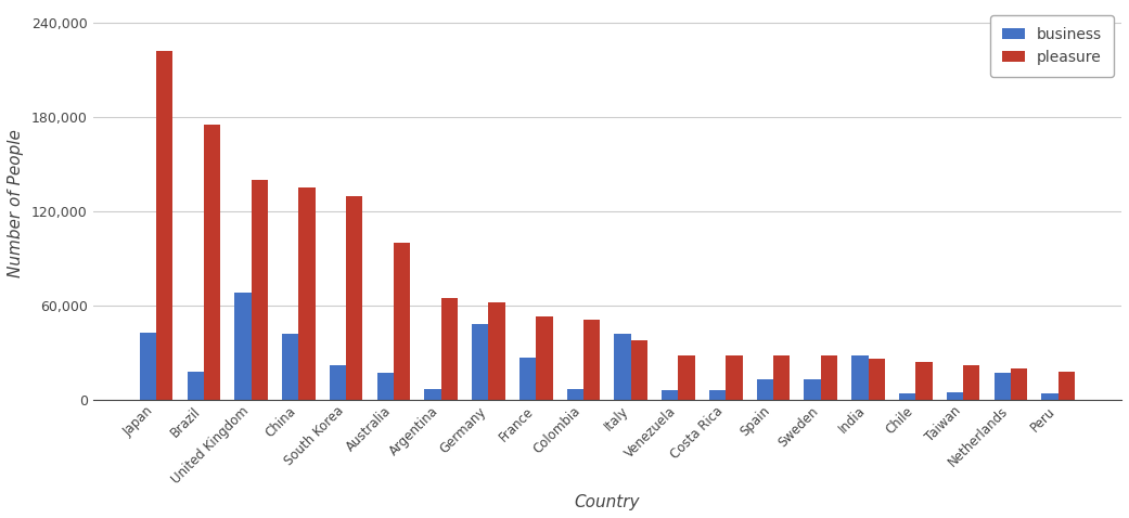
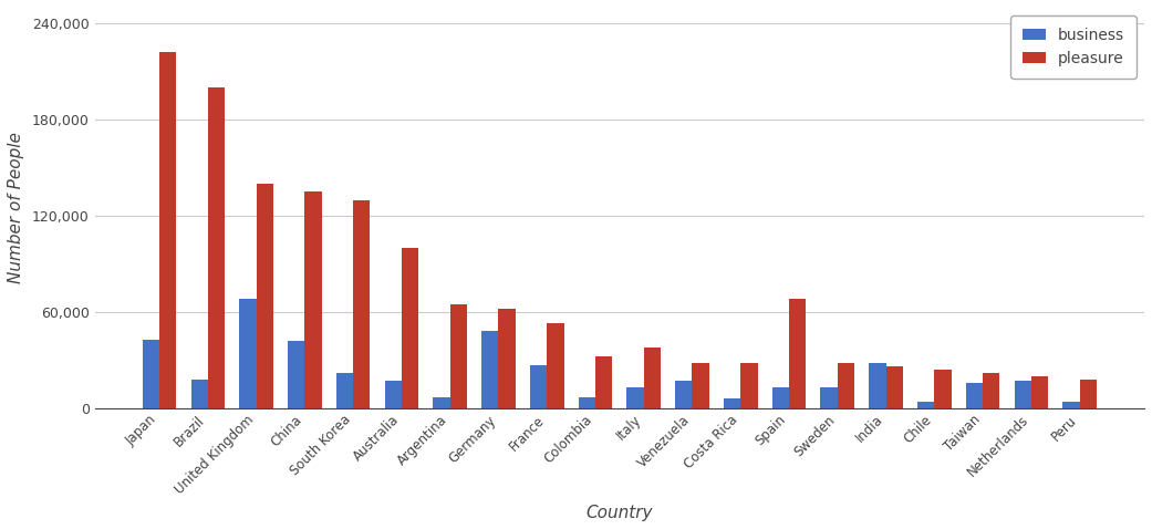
pleasure/Brazil: 175,000 -> 200,000
pleasure/Colombia: 51,000 -> 32,000
business/Italy: 42,000 -> 13,000
business/Venezuela: 6,000 -> 17,000
pleasure/Spain: 28,000 -> 68,000
business/Taiwan: 5,000 -> 16,000
